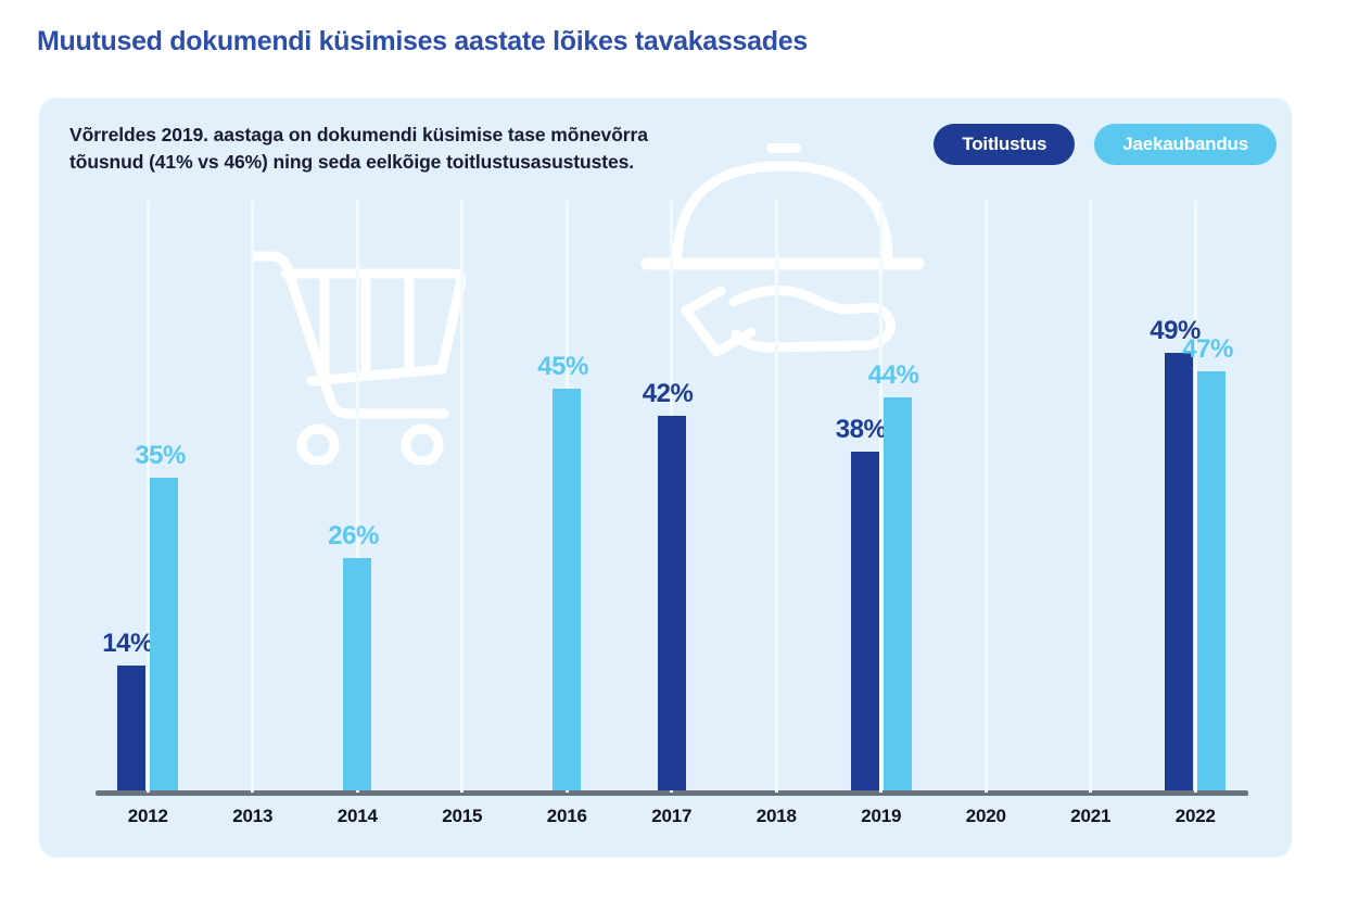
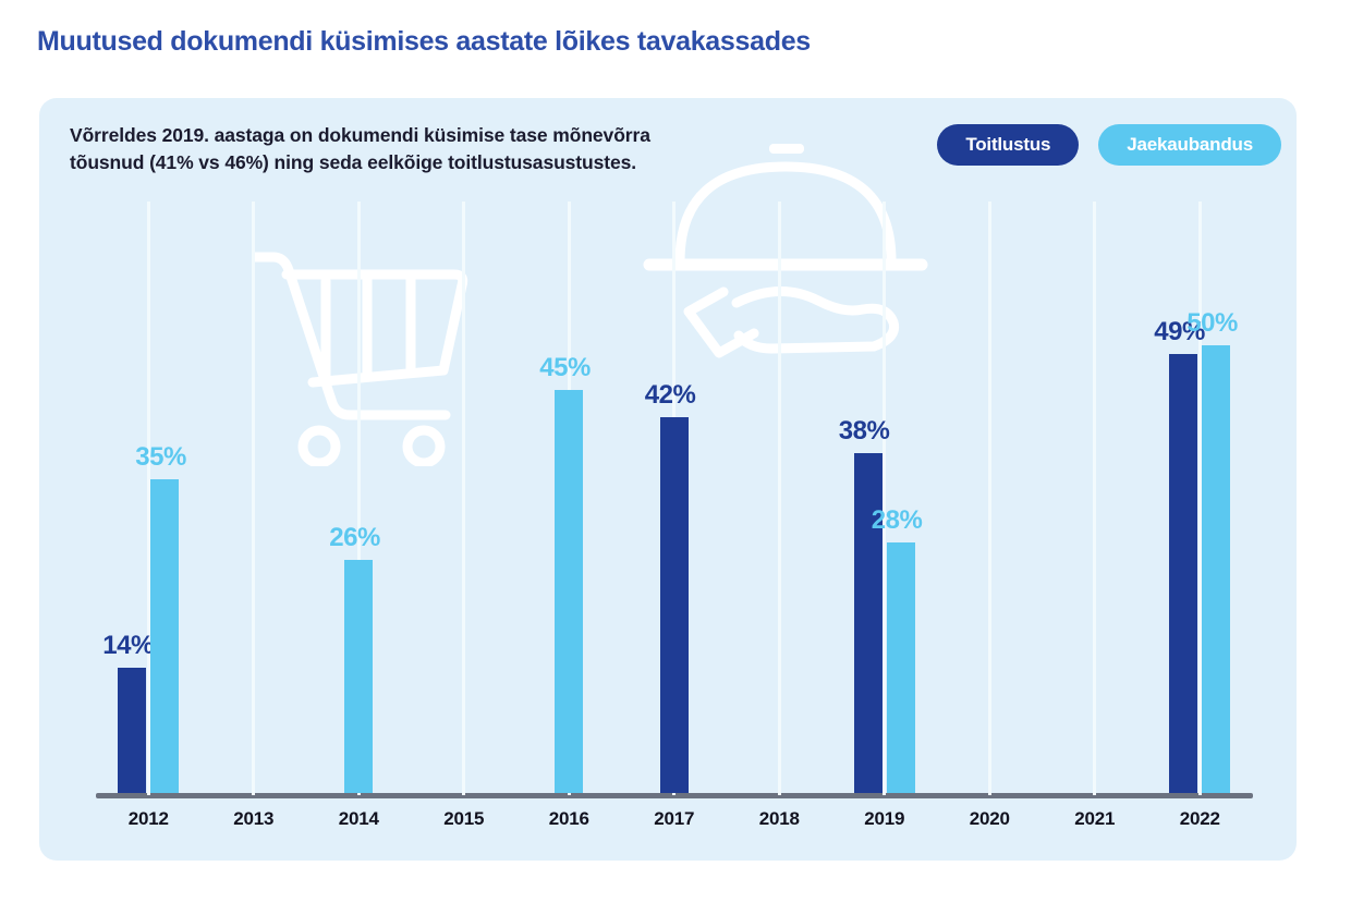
Jaekaubandus/2019: 44% -> 28%
Jaekaubandus/2022: 47% -> 50%
